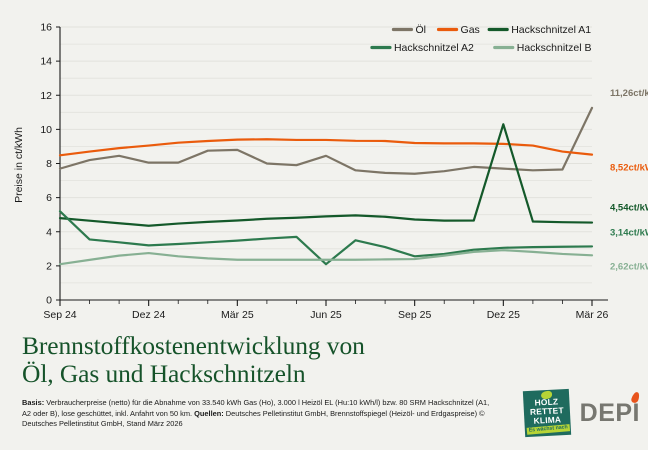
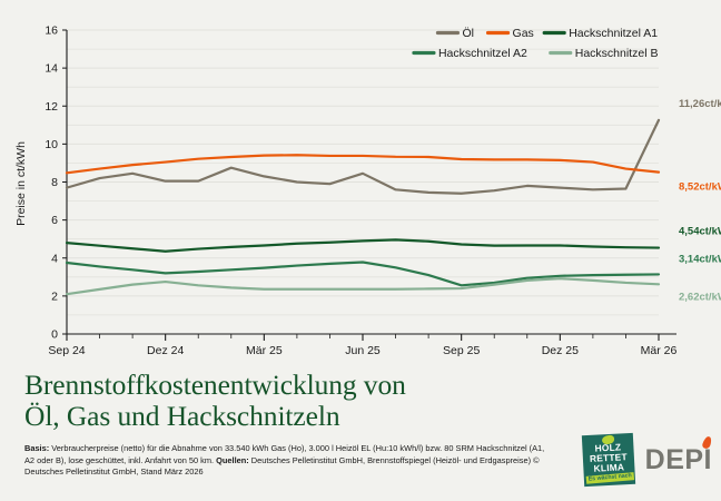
Hackschnitzel A2/Sep 24: 5.2 -> 3.8
Öl/Mär 25: 8.8 -> 8.3
Hackschnitzel A2/Jun 25: 2.1 -> 3.8
Hackschnitzel A1/Dez 25: 10.3 -> 4.7
